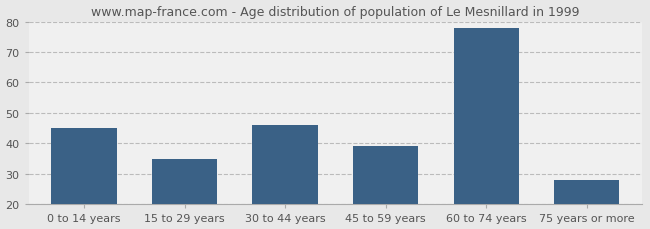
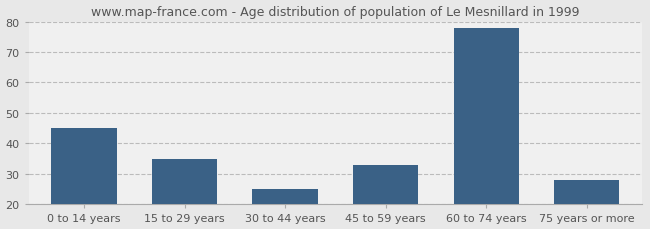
30 to 44 years: 46 -> 25
45 to 59 years: 39 -> 33
